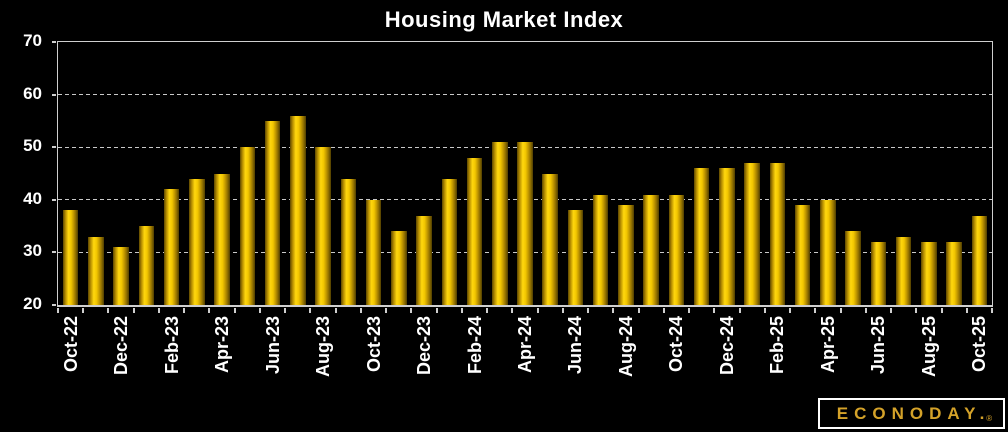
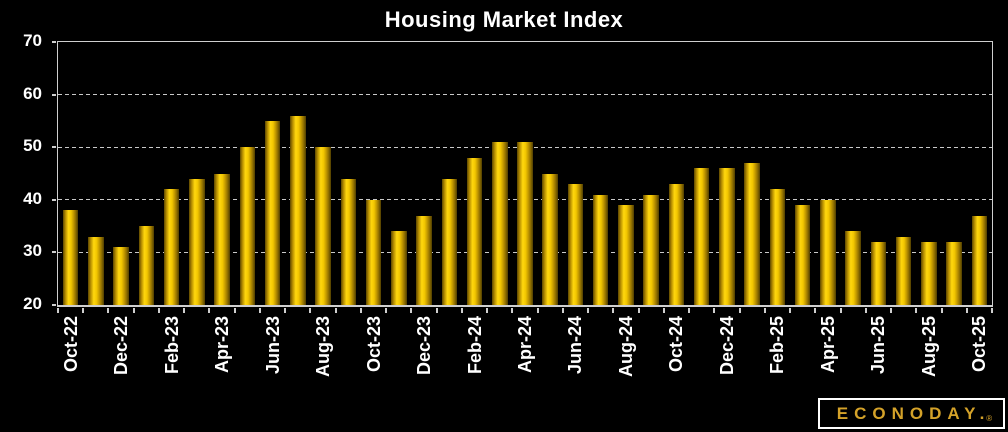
Jun-24: 38 -> 43
Oct-24: 41 -> 43
Feb-25: 47 -> 42
